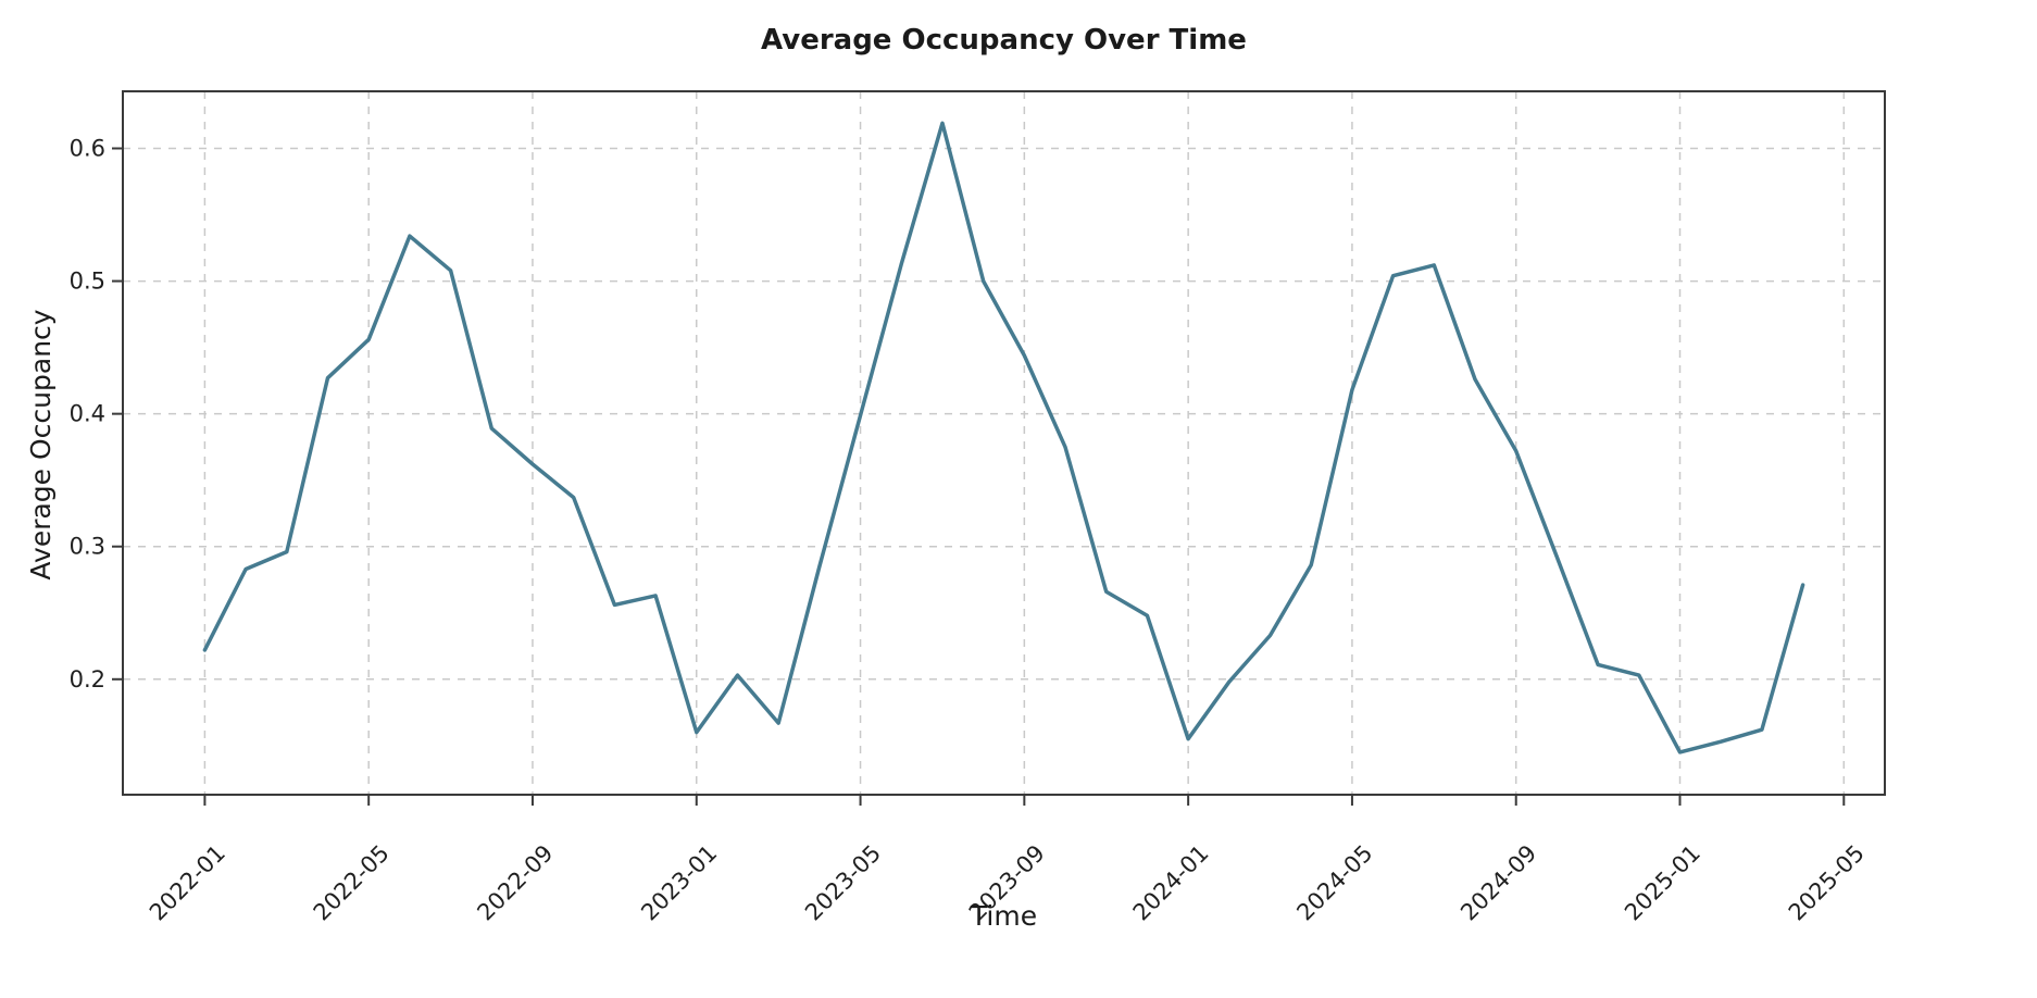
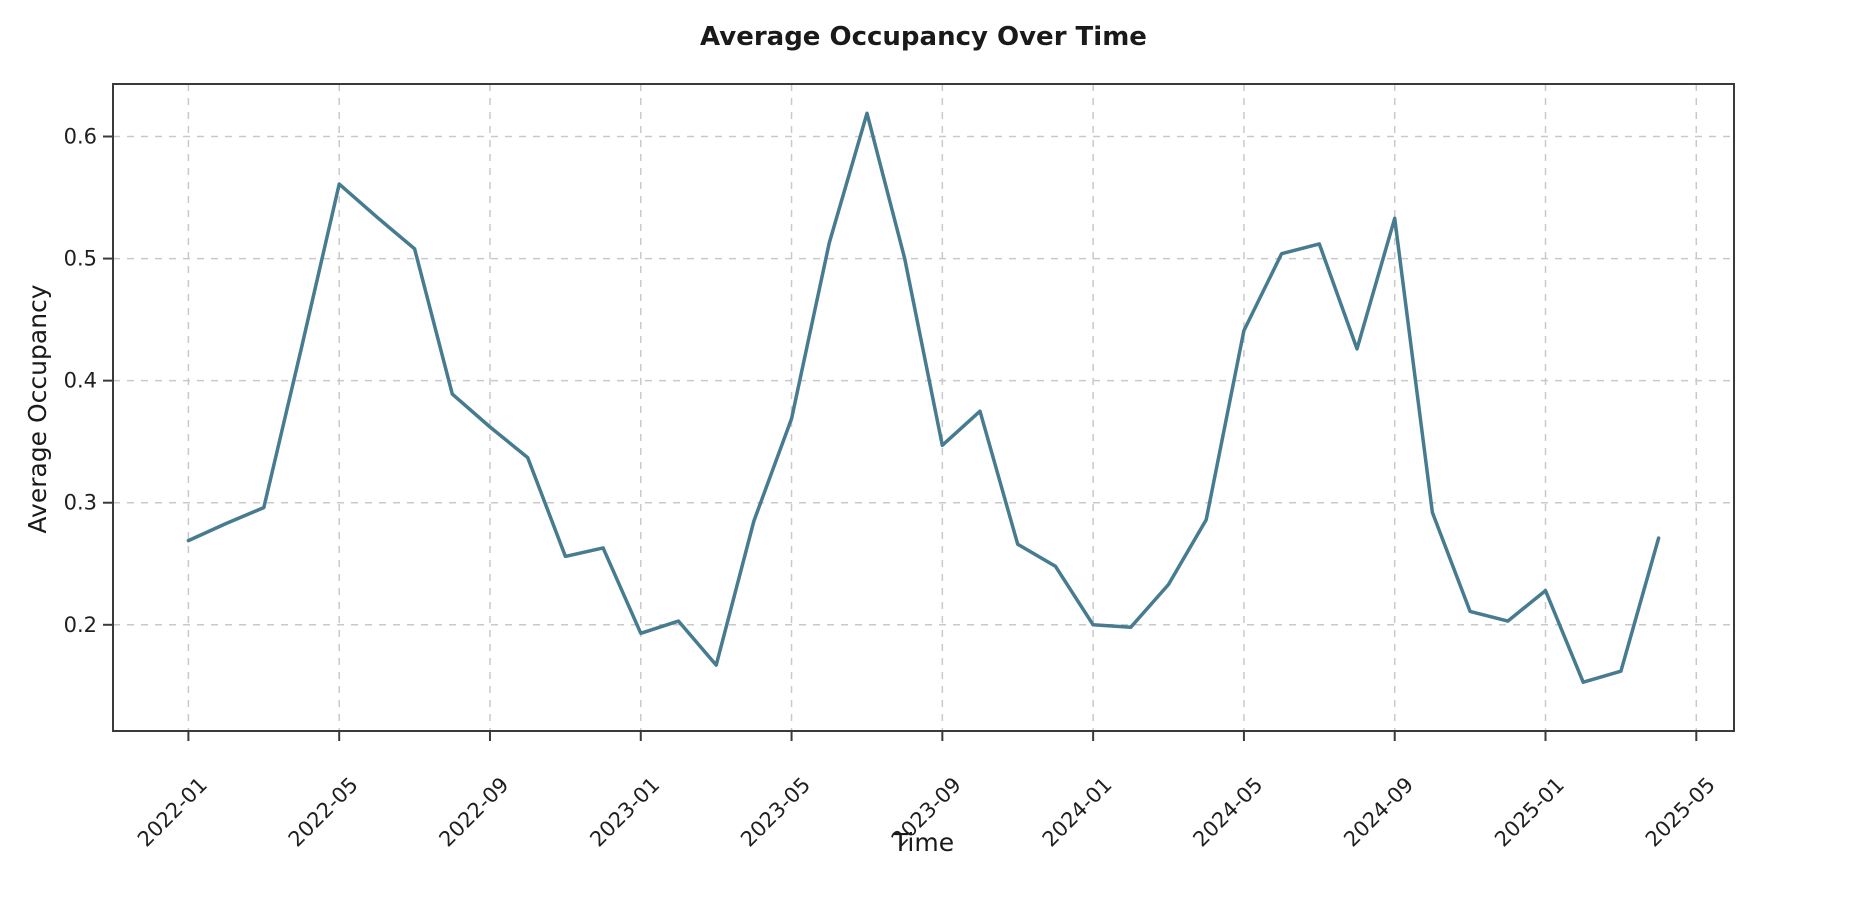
2022-01: 0.222 -> 0.269
2022-05: 0.456 -> 0.561
2023-01: 0.160 -> 0.193
2023-05: 0.399 -> 0.369
2023-09: 0.444 -> 0.347
2024-01: 0.155 -> 0.200
2024-05: 0.418 -> 0.441
2024-09: 0.372 -> 0.533
2025-01: 0.145 -> 0.228
